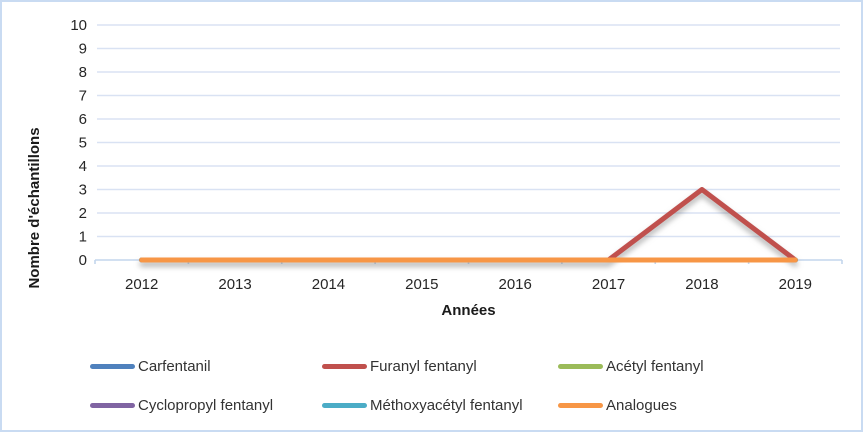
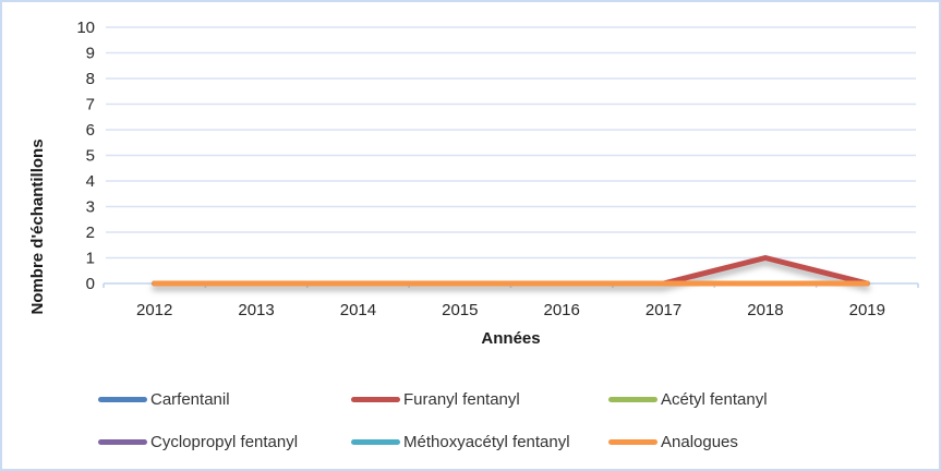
Furanyl fentanyl/2018: 3 -> 1
